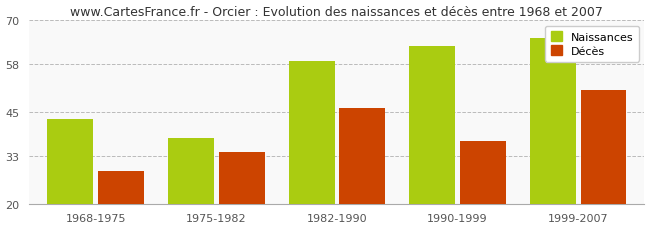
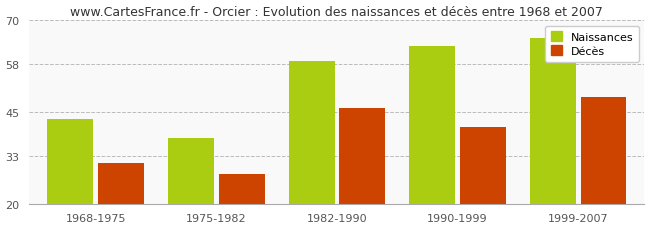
Décès/1968-1975: 29 -> 31
Décès/1975-1982: 34 -> 28
Décès/1990-1999: 37 -> 41
Décès/1999-2007: 51 -> 49
